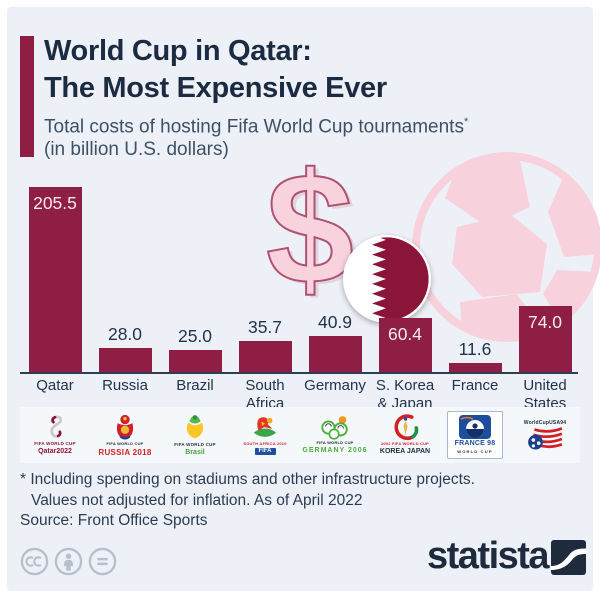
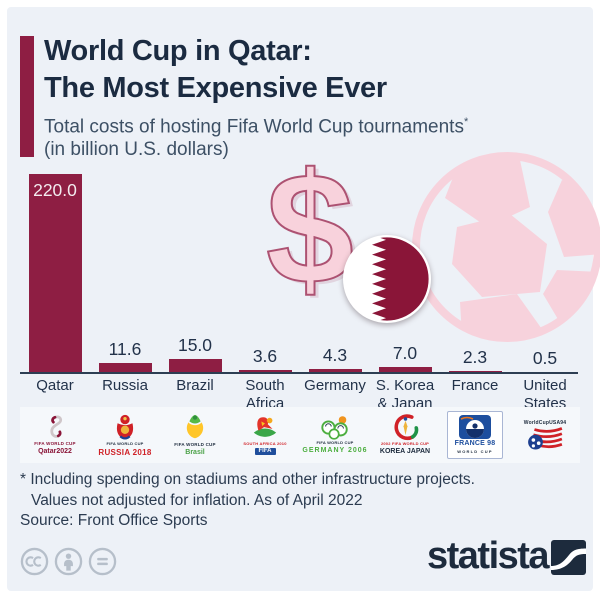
Qatar: 205.5 -> 220.0
Russia: 28.0 -> 11.6
Brazil: 25.0 -> 15.0
South Africa: 35.7 -> 3.6
Germany: 40.9 -> 4.3
S. Korea & Japan: 60.4 -> 7.0
France: 11.6 -> 2.3
United States: 74.0 -> 0.5
